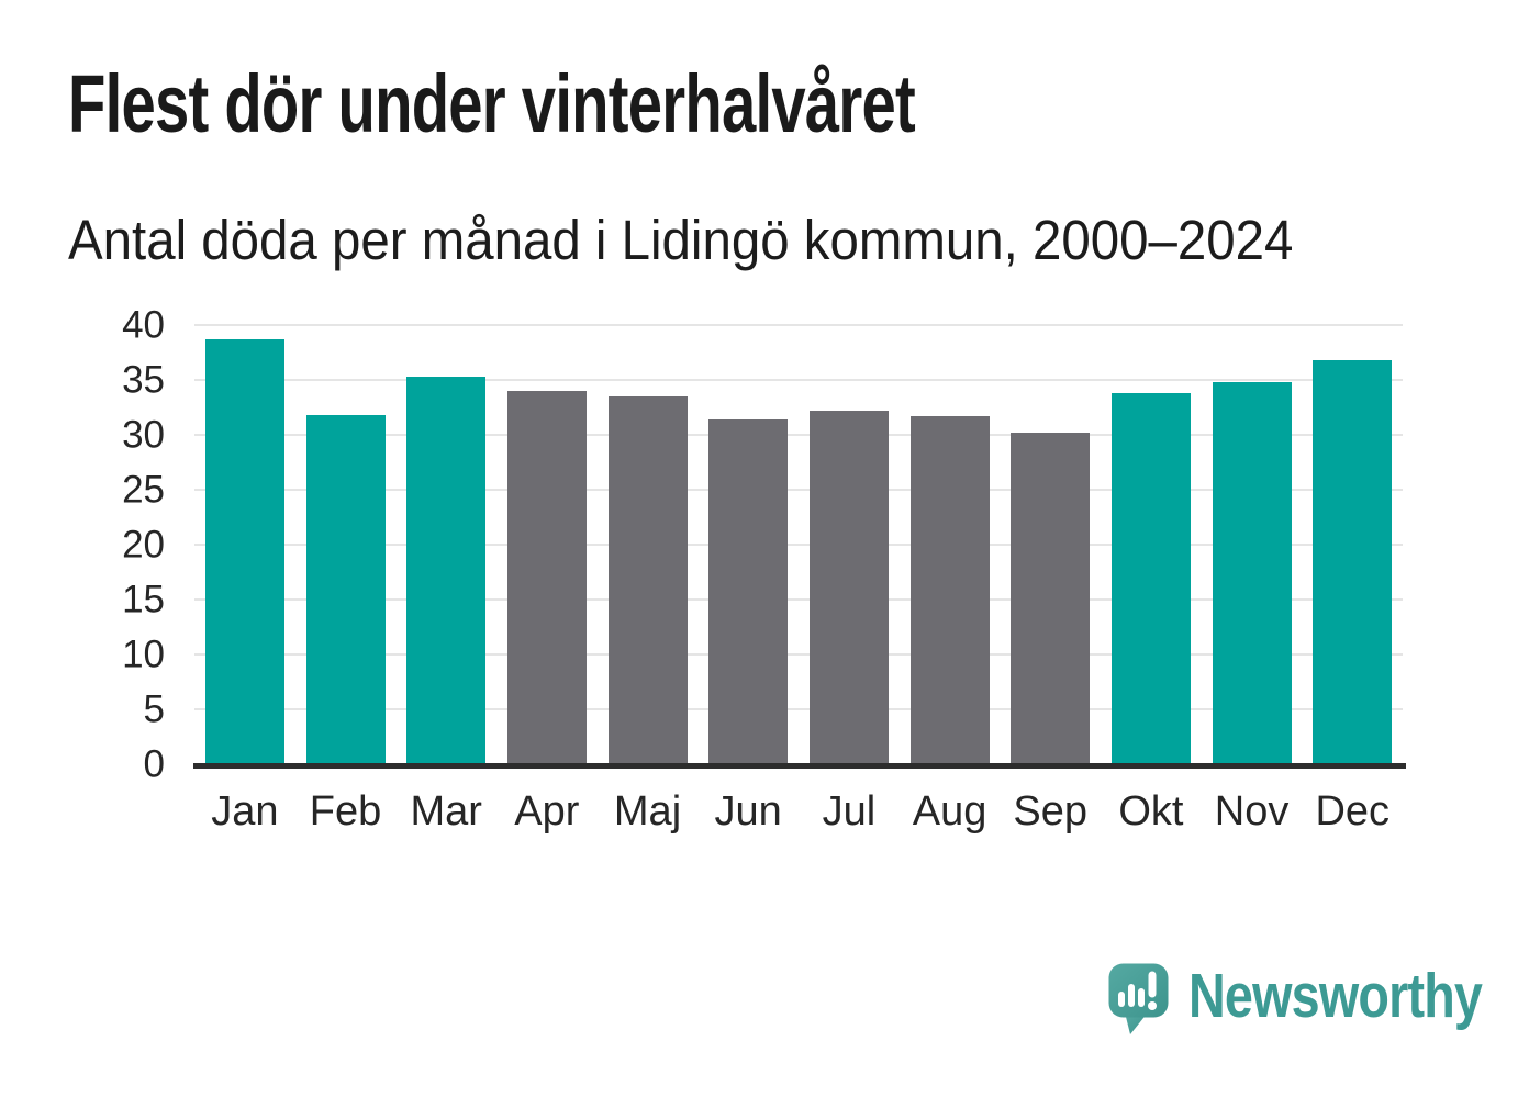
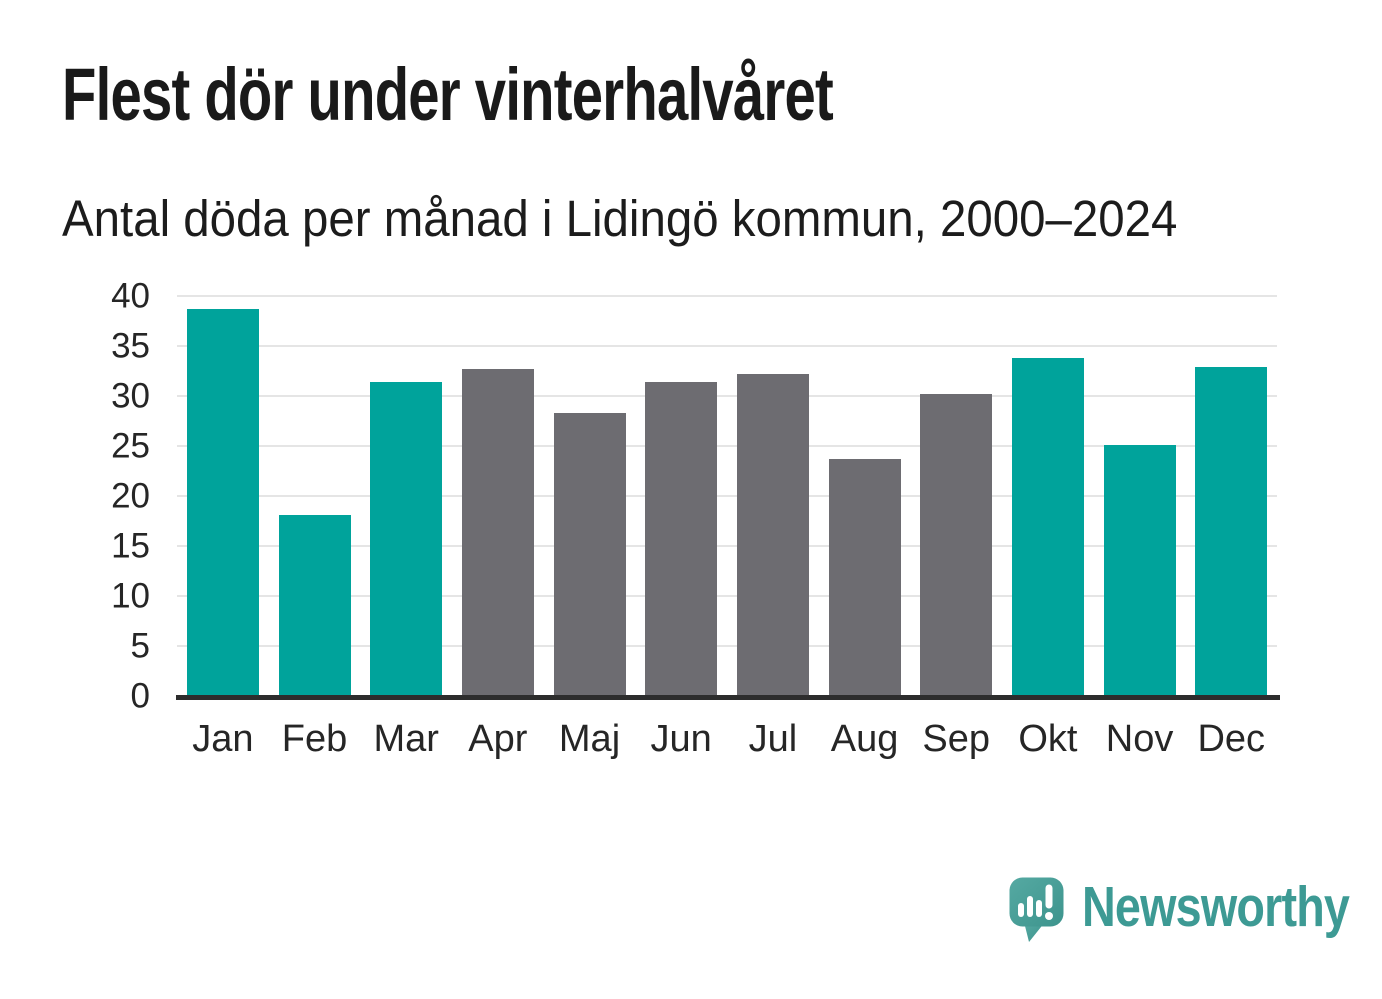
Feb: 31.8 -> 18.1
Mar: 35.3 -> 31.4
Apr: 34.0 -> 32.7
Maj: 33.5 -> 28.3
Aug: 31.7 -> 23.7
Nov: 34.8 -> 25.1
Dec: 36.8 -> 32.9
